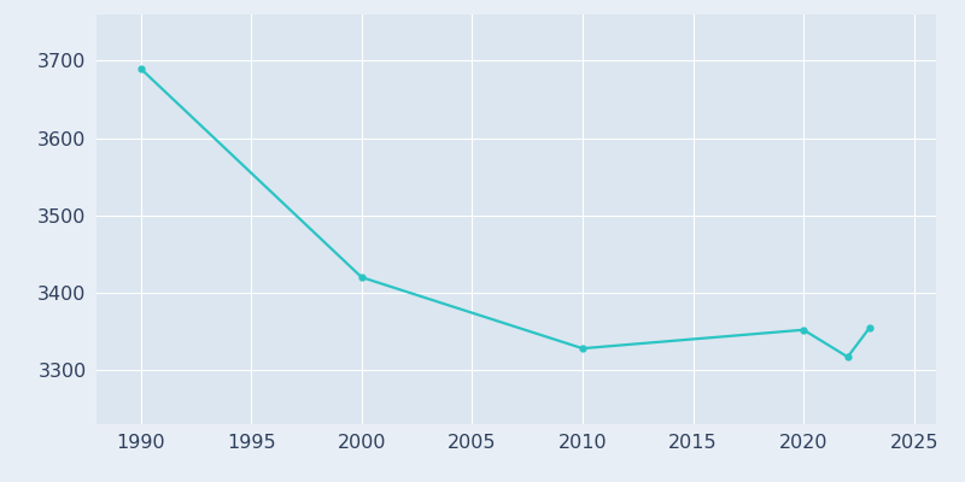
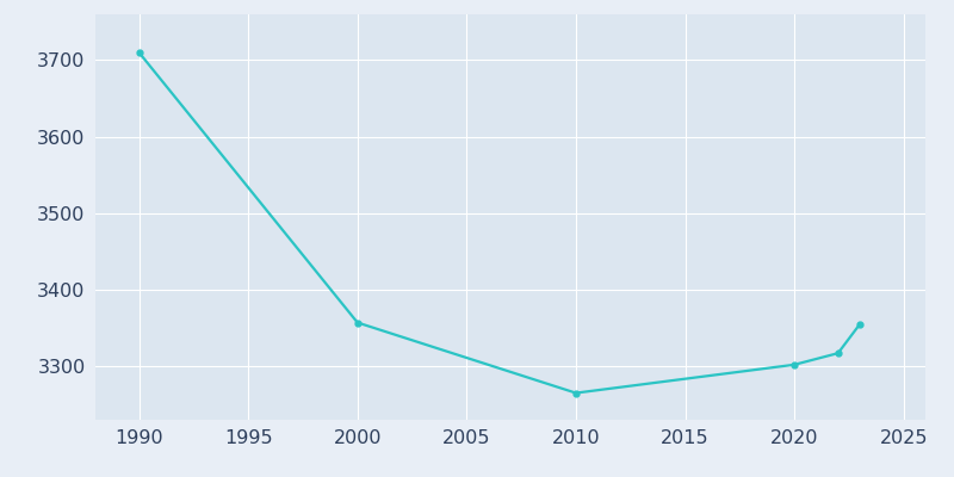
1990: 3690 -> 3710
2000: 3420 -> 3357
2010: 3328 -> 3265
2020: 3352 -> 3302
